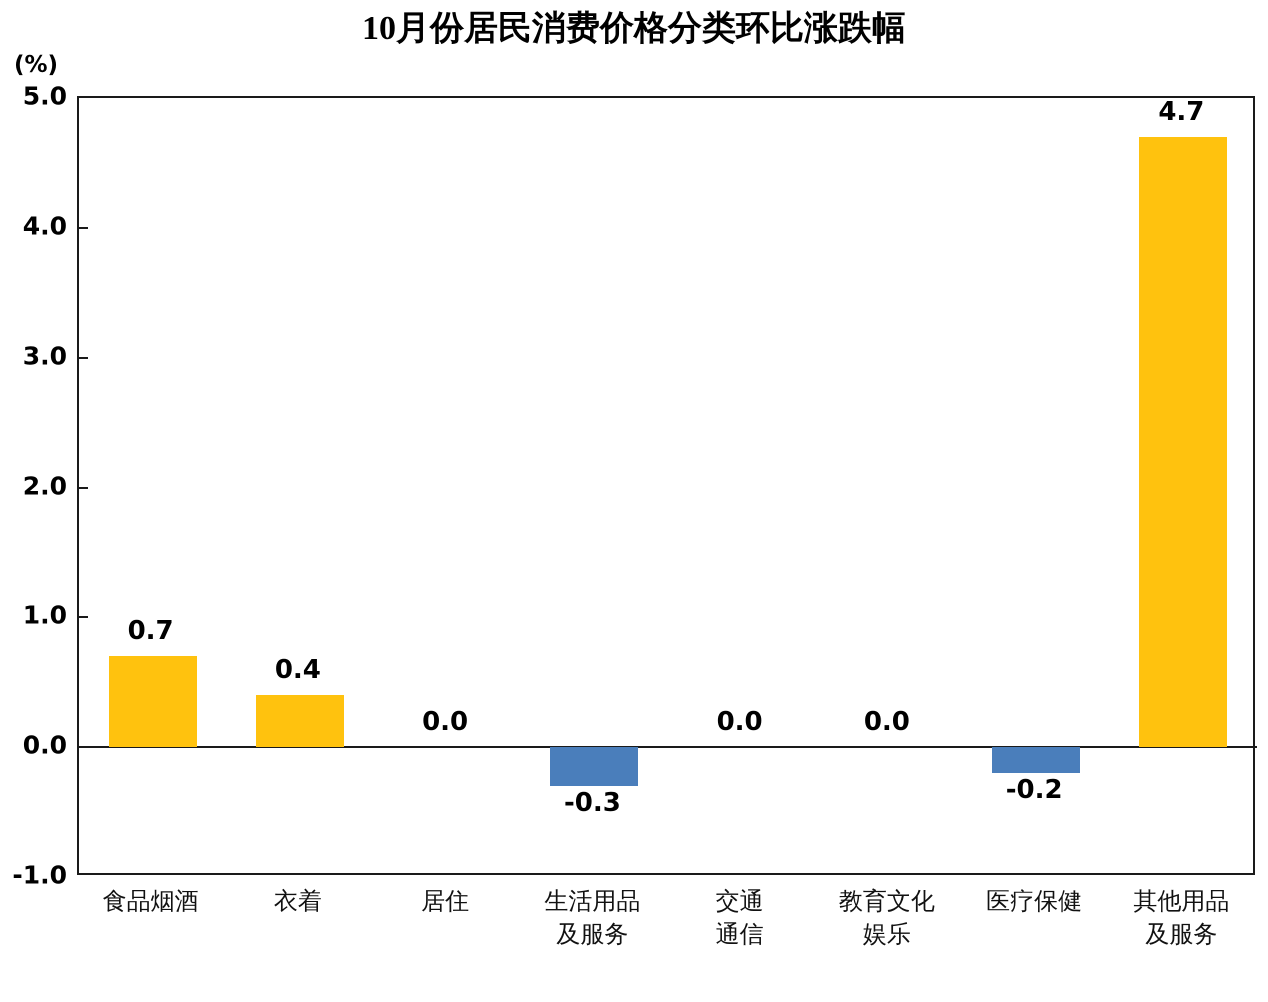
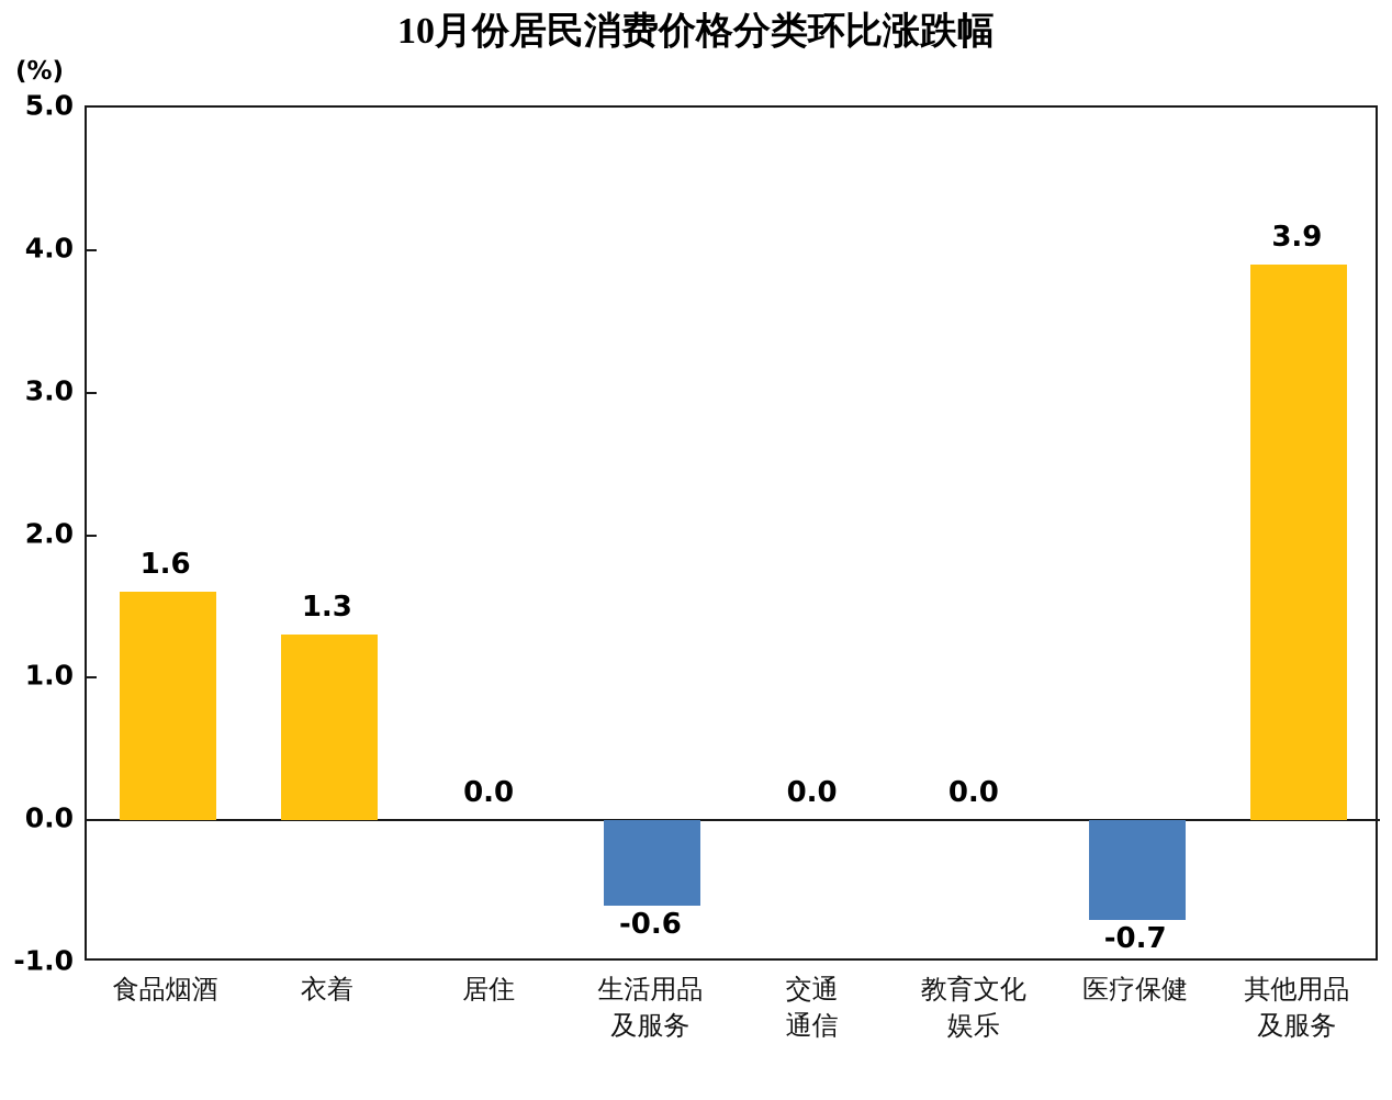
食品烟酒: 0.7 -> 1.6
衣着: 0.4 -> 1.3
生活用品 及服务: -0.3 -> -0.6
医疗保健: -0.2 -> -0.7
其他用品 及服务: 4.7 -> 3.9
